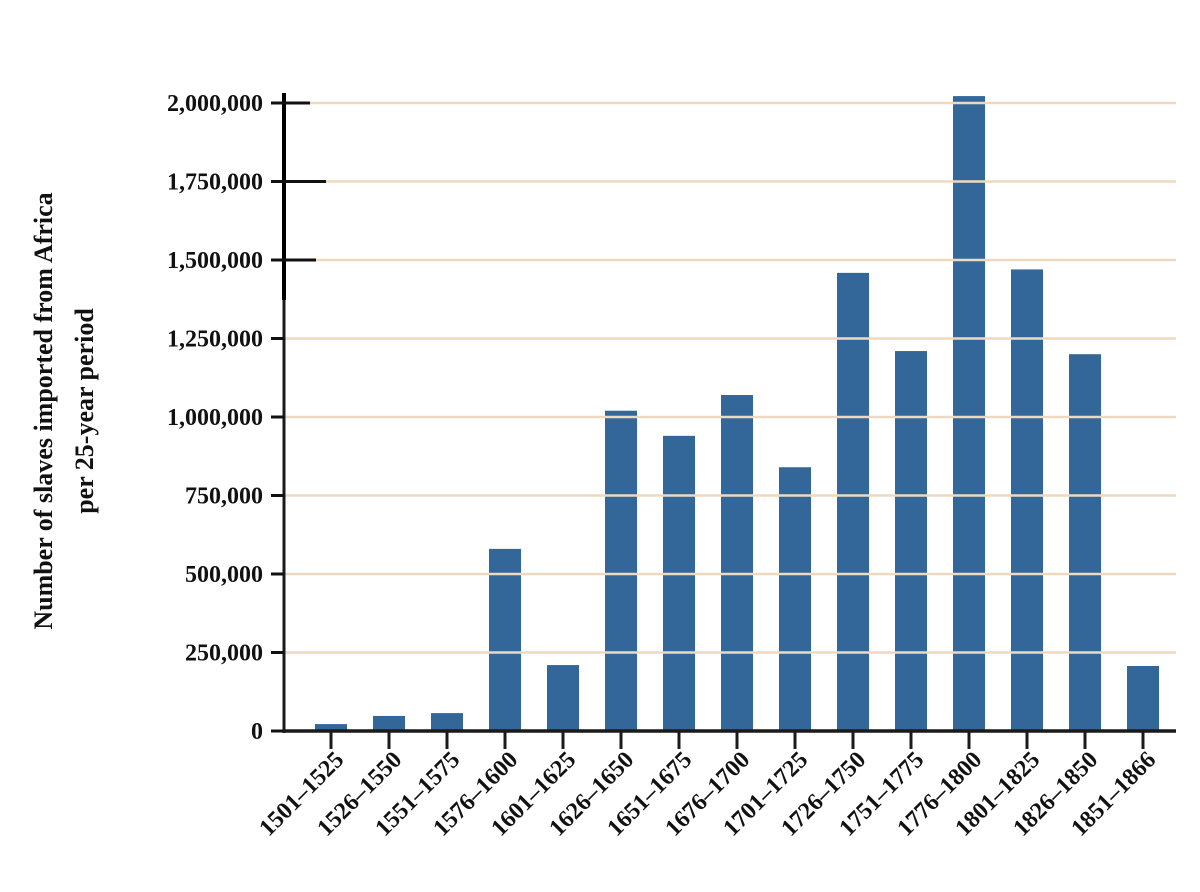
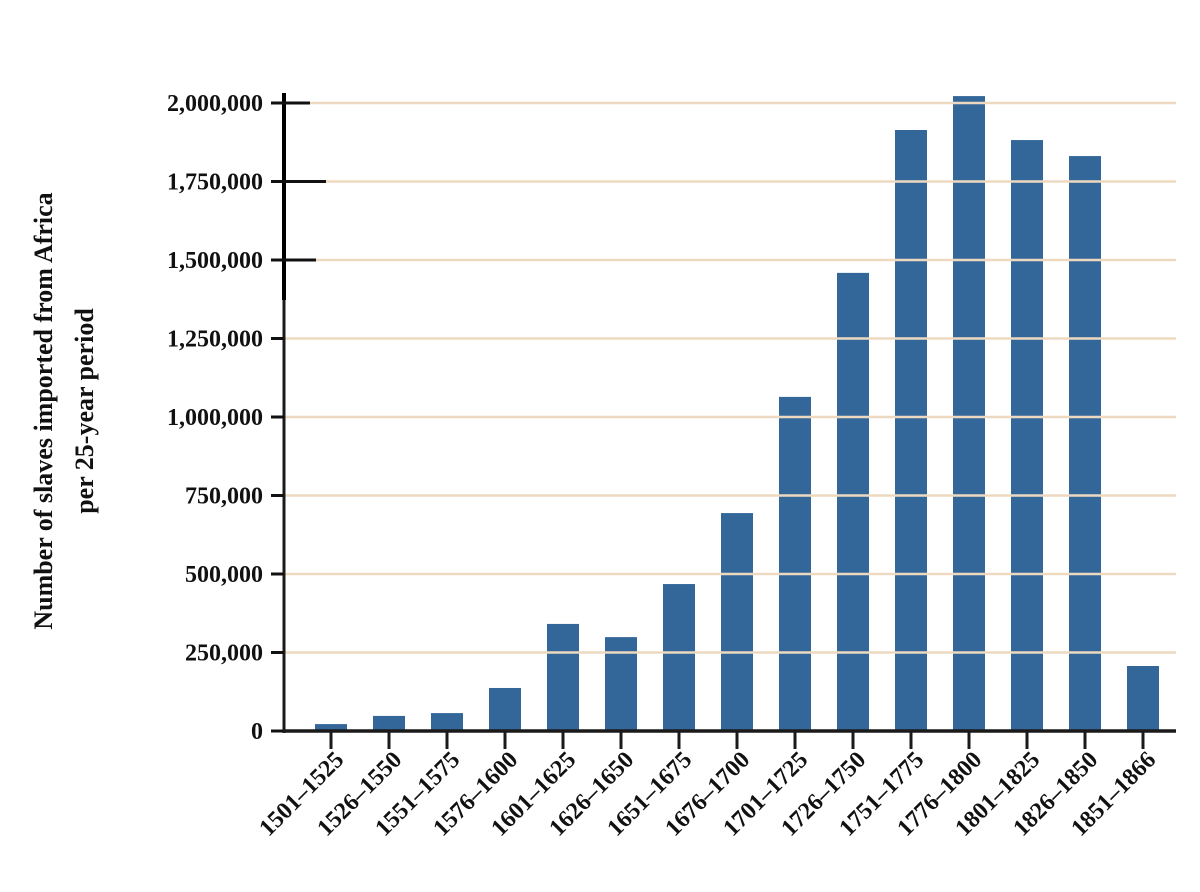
1576–1600: 580000 -> 140000
1601–1625: 210000 -> 340000
1626–1650: 1020000 -> 300000
1651–1675: 940000 -> 470000
1676–1700: 1070000 -> 690000
1701–1725: 840000 -> 1060000
1751–1775: 1210000 -> 1910000
1801–1825: 1470000 -> 1880000
1826–1850: 1200000 -> 1830000
